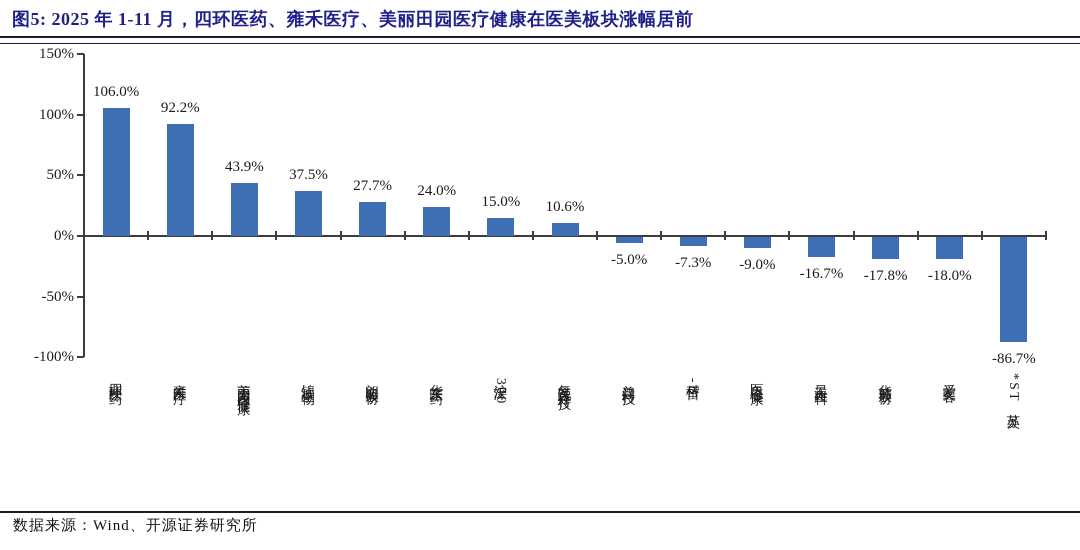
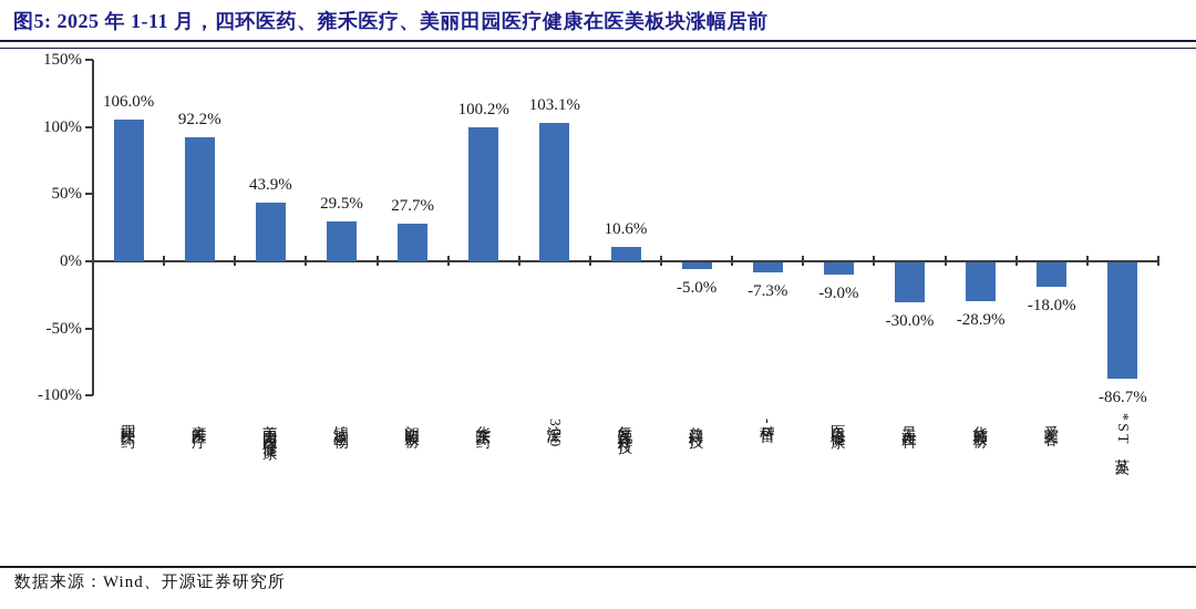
锦波生物: 37.5% -> 29.5%
华东医药: 24.0% -> 100.2%
沪深300: 15.0% -> 103.1%
昊海生科: -16.7% -> -30.0%
华韩股份: -17.8% -> -28.9%
